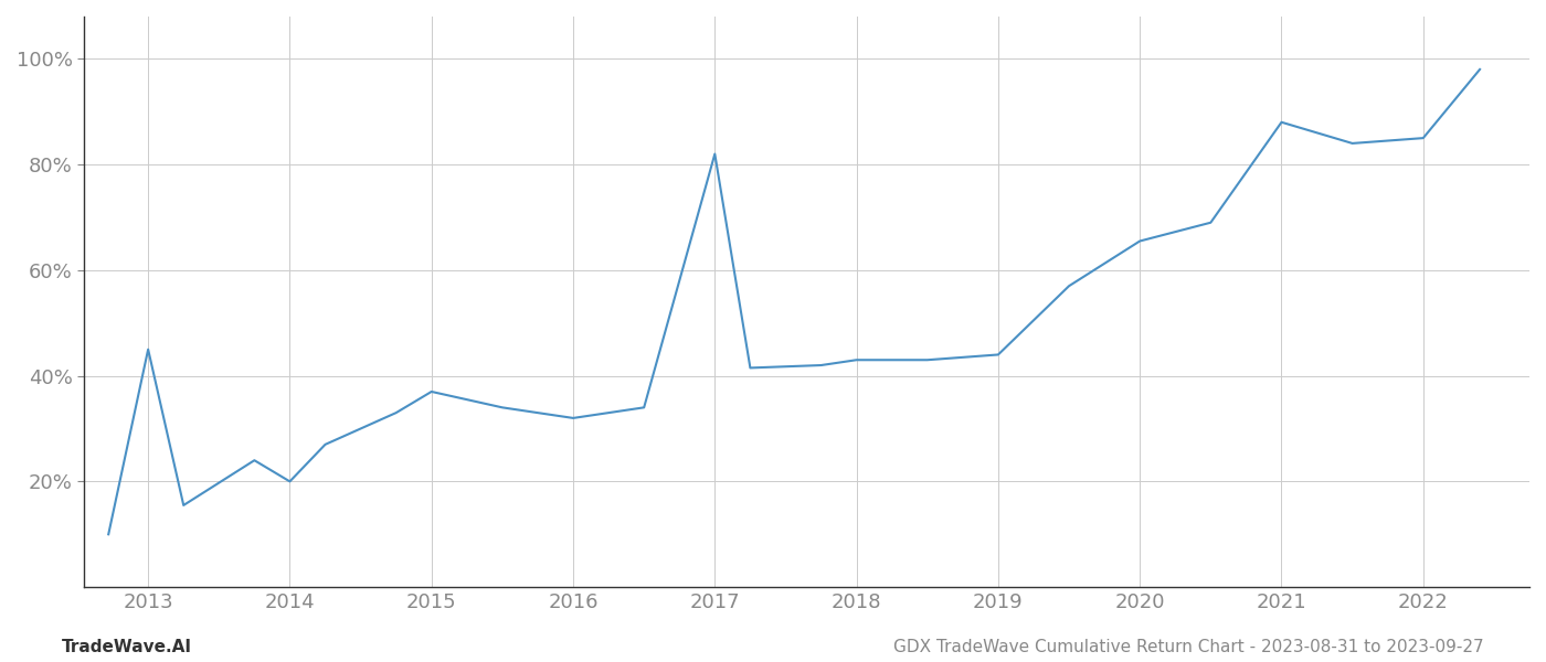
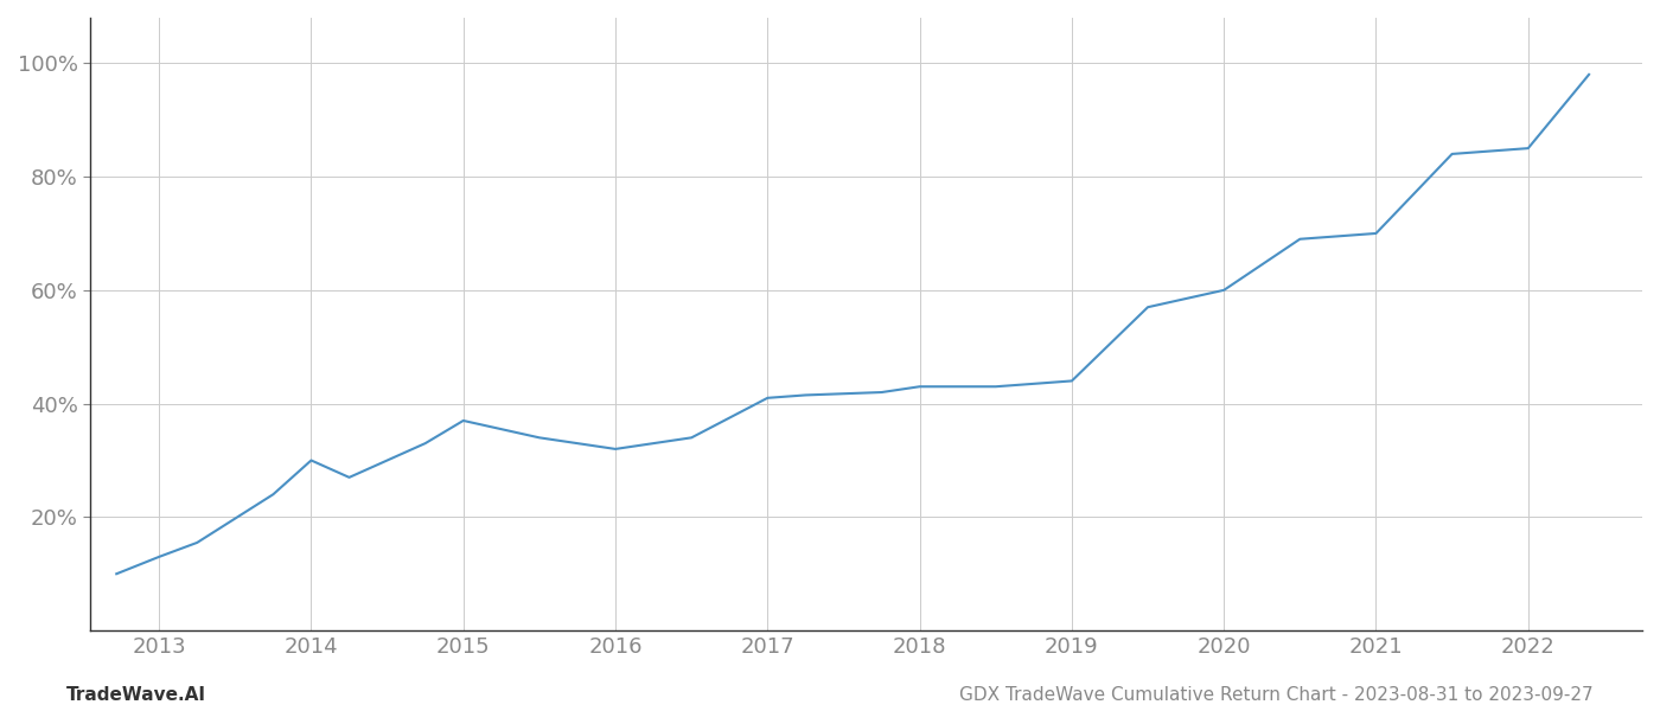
2013: 45.0% -> 13.0%
2014: 20.0% -> 30.0%
2017: 82.0% -> 41.0%
2020: 65.5% -> 60.0%
2021: 88.0% -> 70.0%
